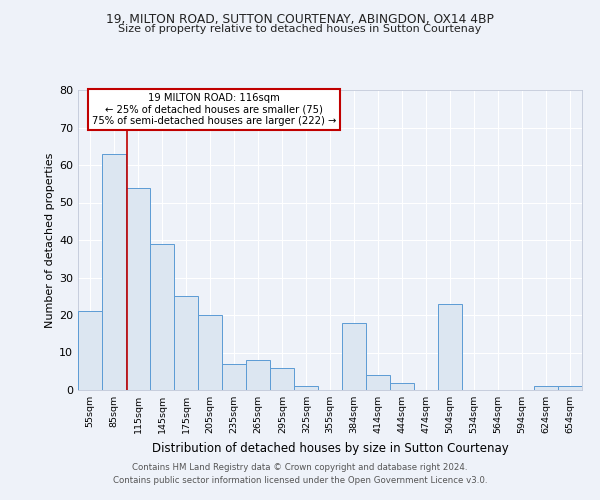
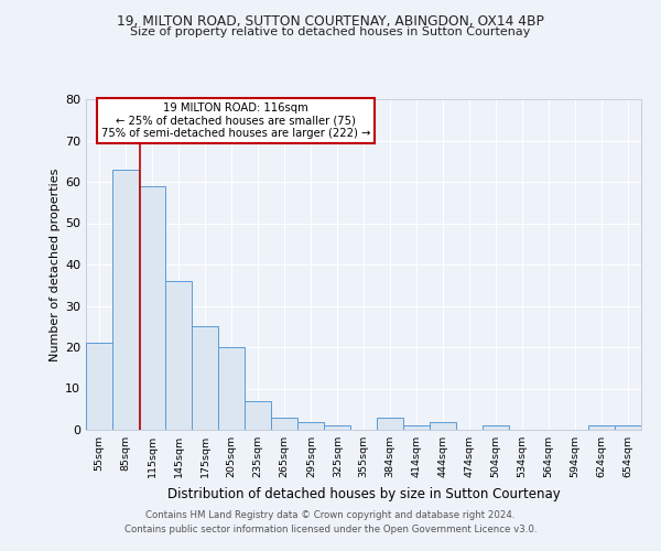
115sqm: 54 -> 59
145sqm: 39 -> 36
265sqm: 8 -> 3
295sqm: 6 -> 2
384sqm: 18 -> 3
414sqm: 4 -> 1
504sqm: 23 -> 1
